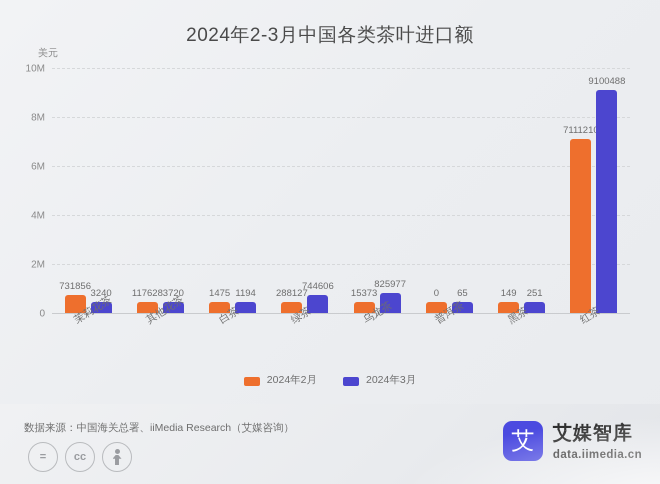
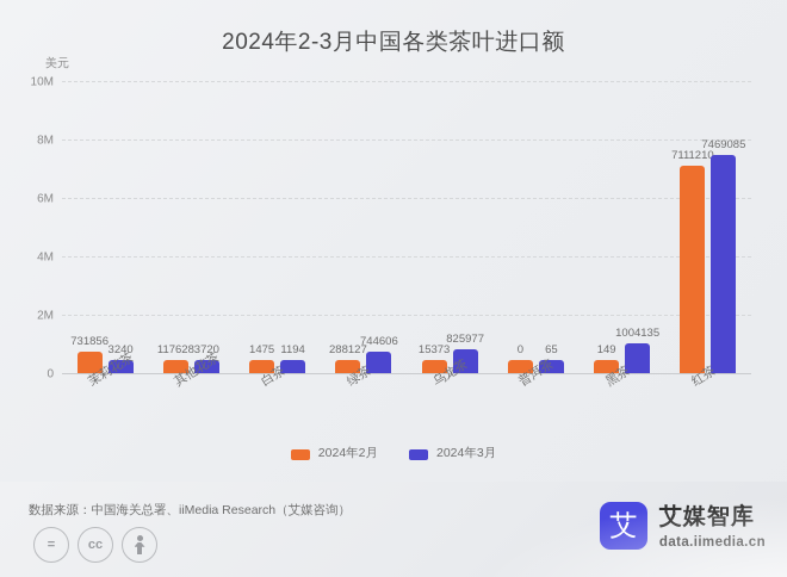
2024年3月/黑茶: 251 -> 1004135
2024年3月/红茶: 9100488 -> 7469085
